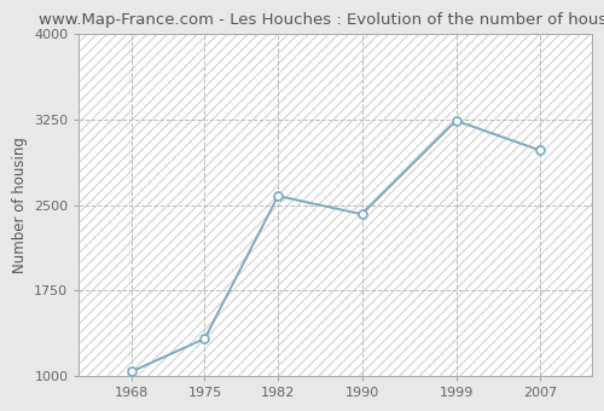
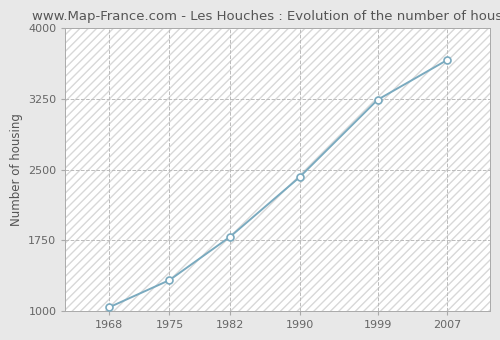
1982: 2580 -> 1790
2007: 2980 -> 3660
